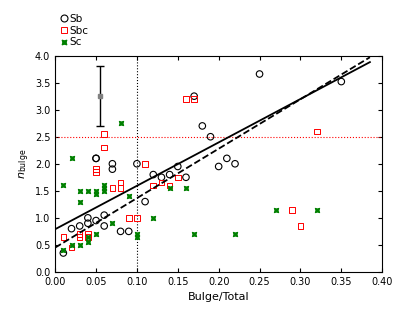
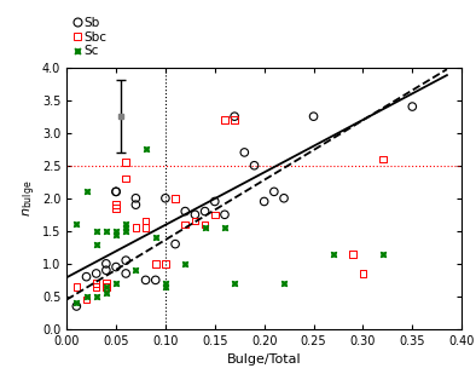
Sb/0.25: 3.66 -> 3.25
Sb/0.35: 3.52 -> 3.40
